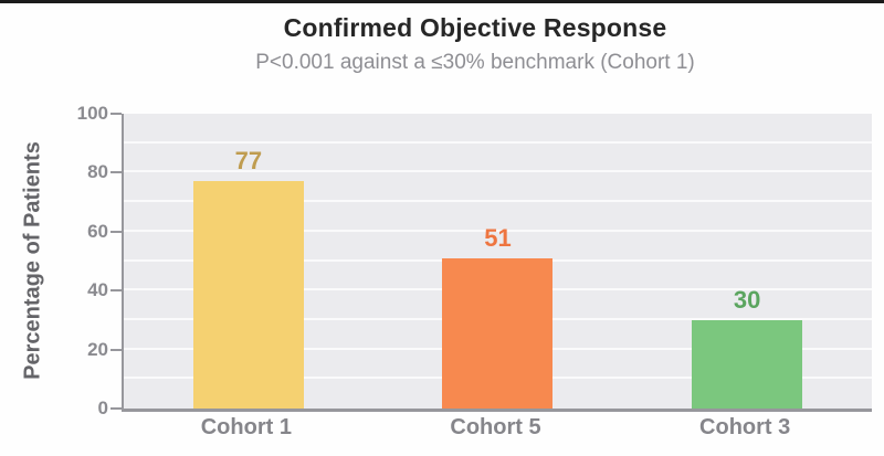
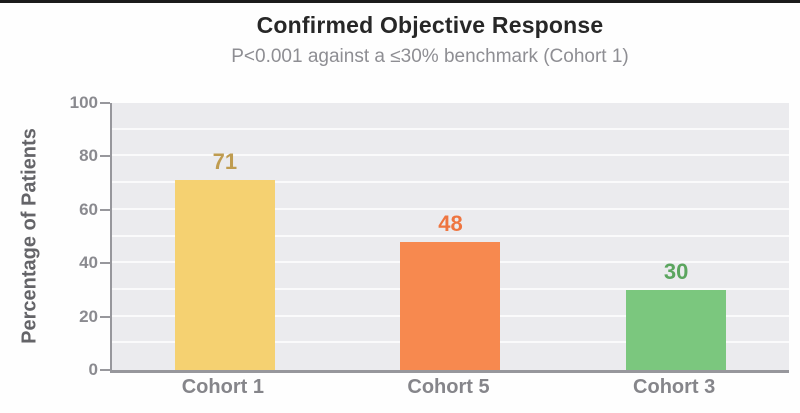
Cohort 1: 77 -> 71
Cohort 5: 51 -> 48
